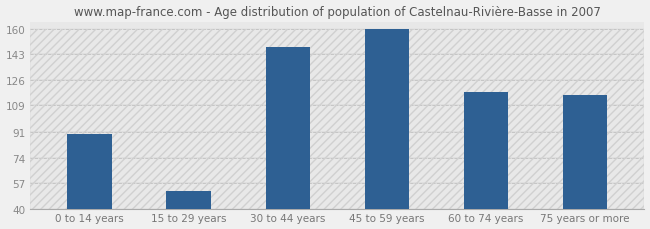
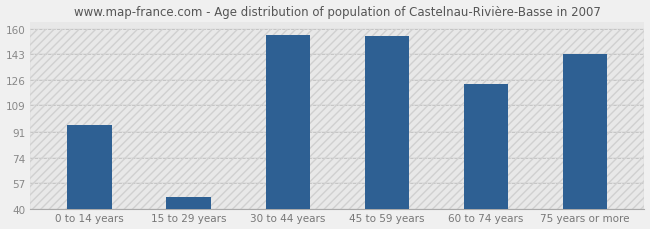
0 to 14 years: 90 -> 96
15 to 29 years: 52 -> 48
30 to 44 years: 148 -> 156
45 to 59 years: 160 -> 155
60 to 74 years: 118 -> 123
75 years or more: 116 -> 143
